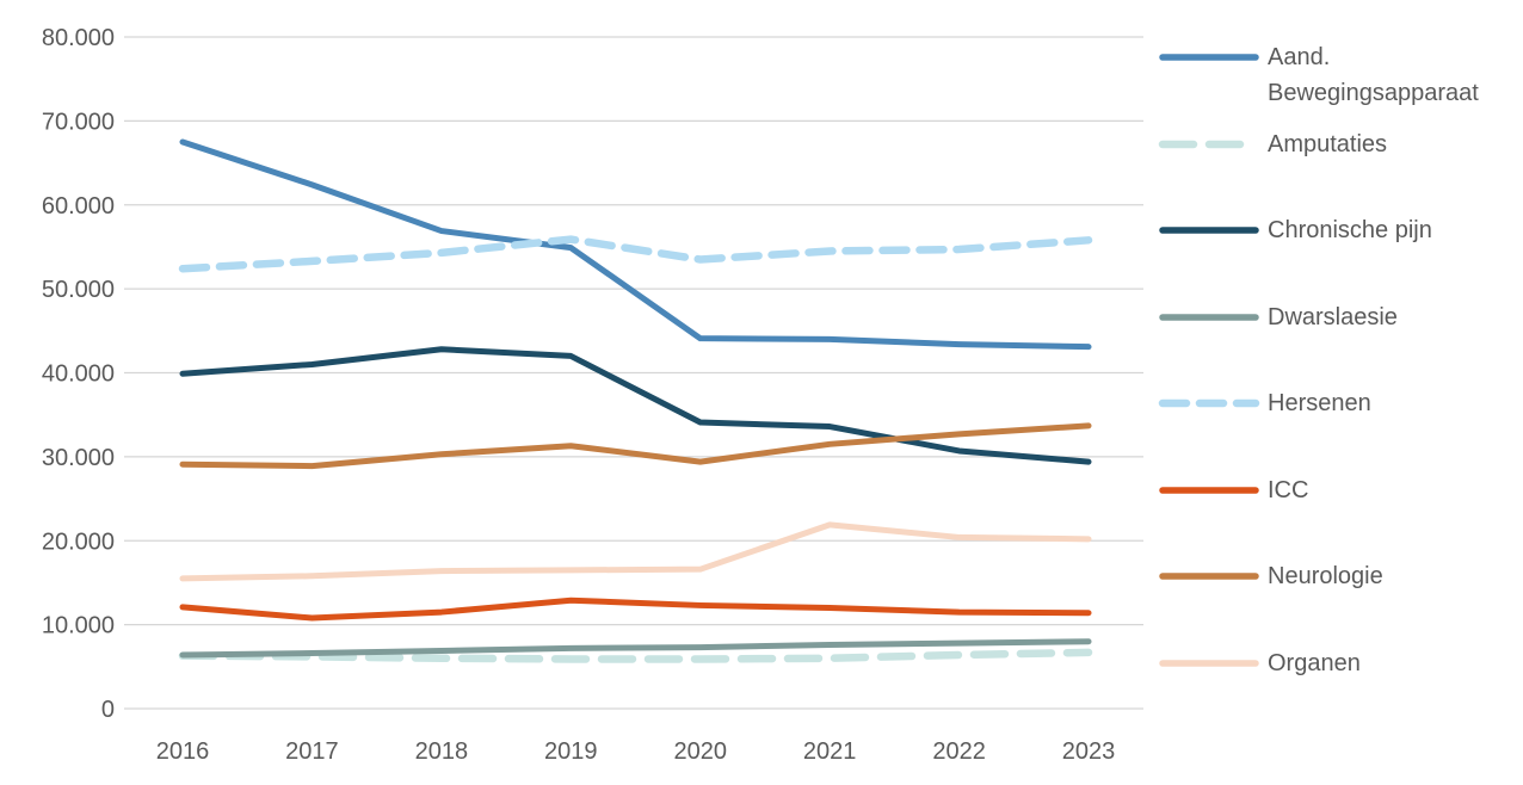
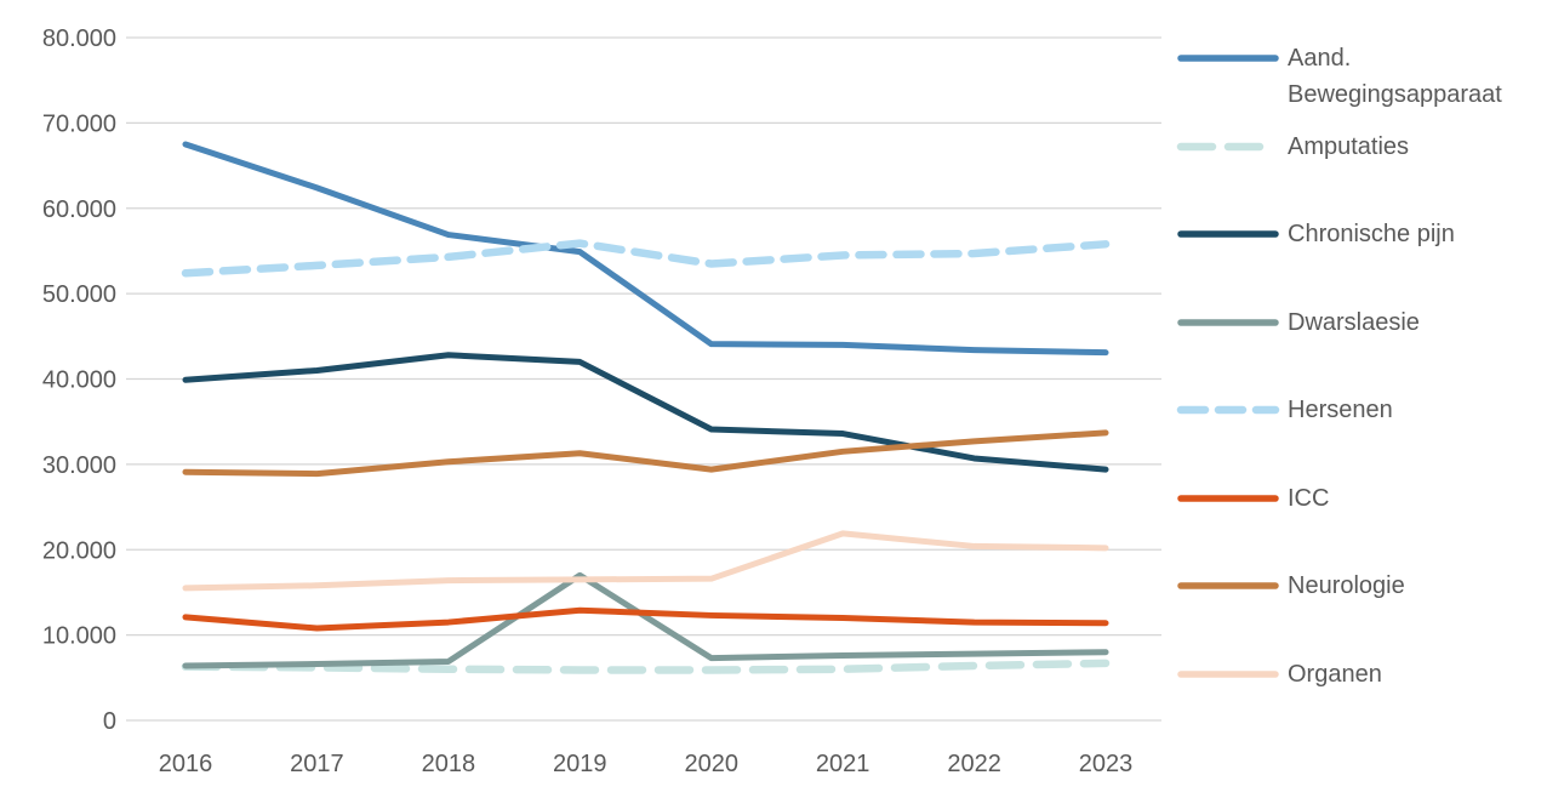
Dwarslaesie/2019: 7000 -> 17000
